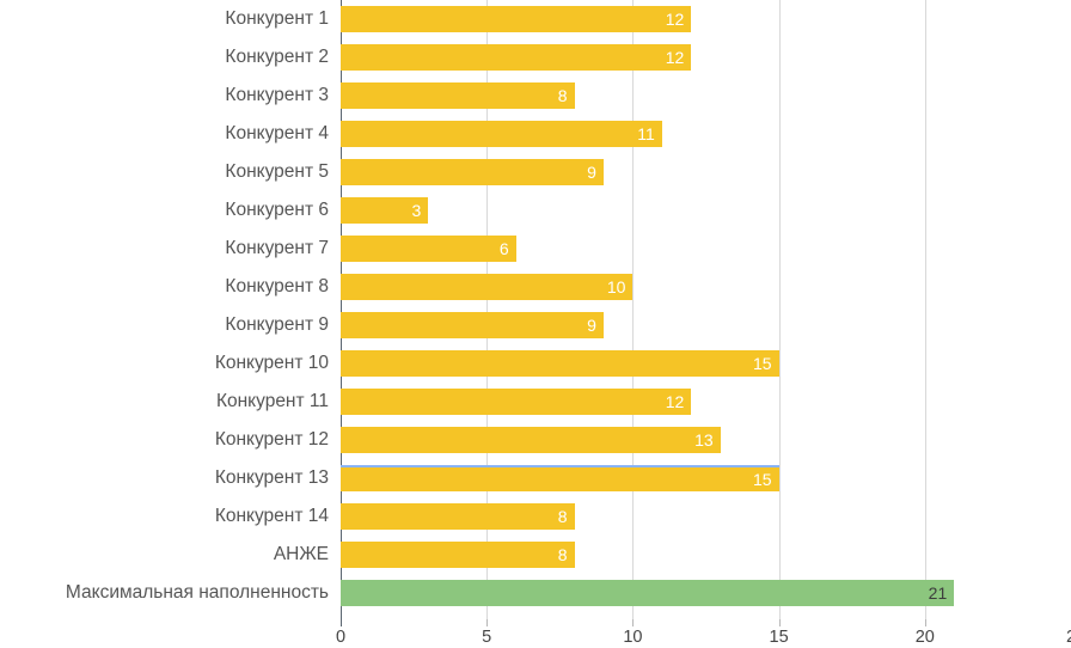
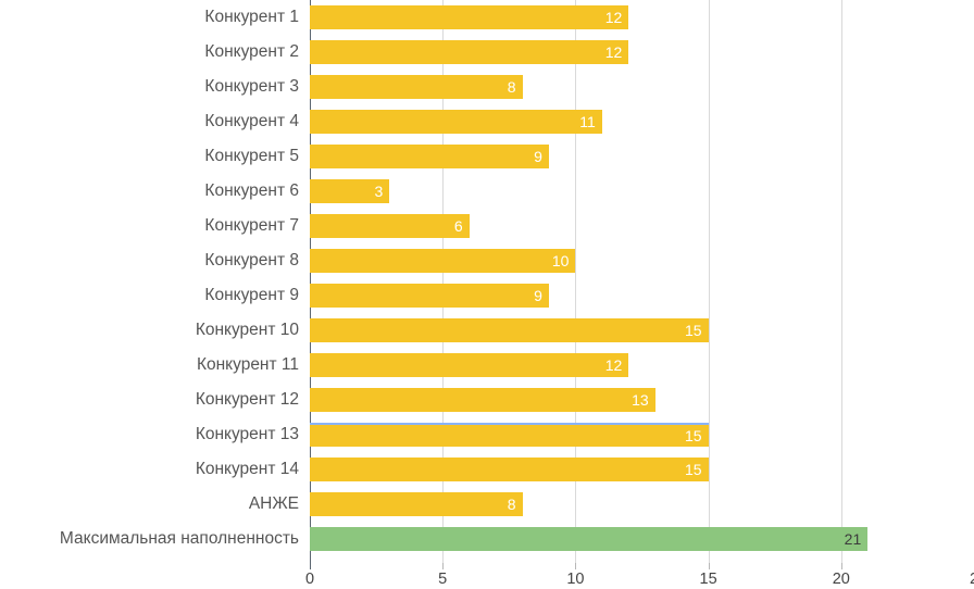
Конкурент 14: 8 -> 15
